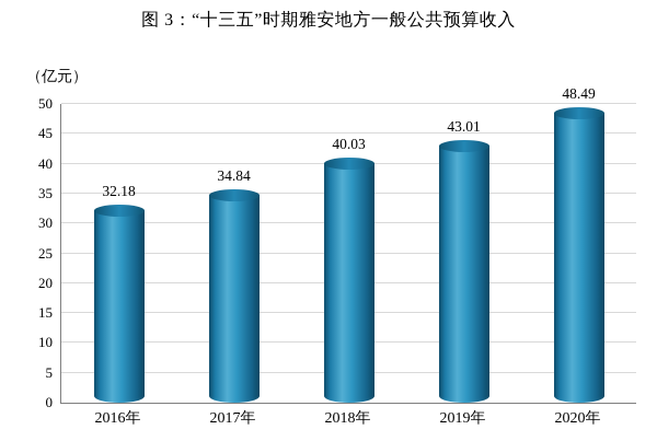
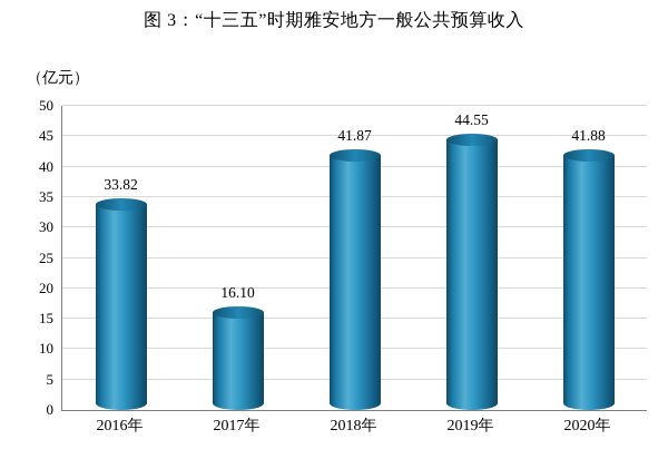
2016年: 32.18 -> 33.82
2017年: 34.84 -> 16.10
2018年: 40.03 -> 41.87
2019年: 43.01 -> 44.55
2020年: 48.49 -> 41.88
